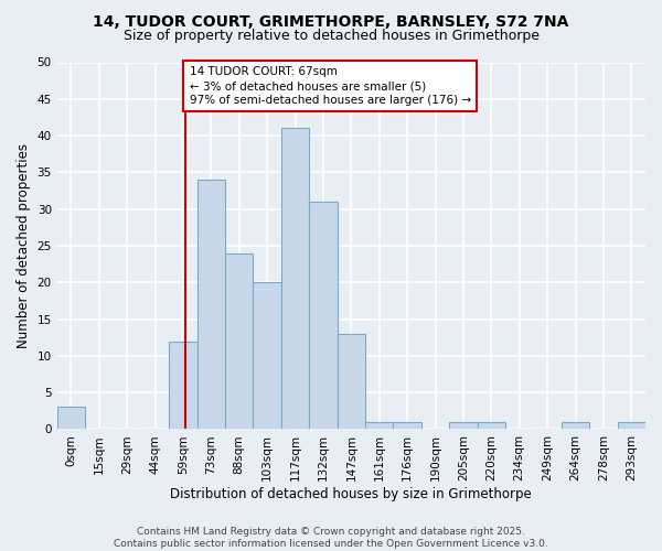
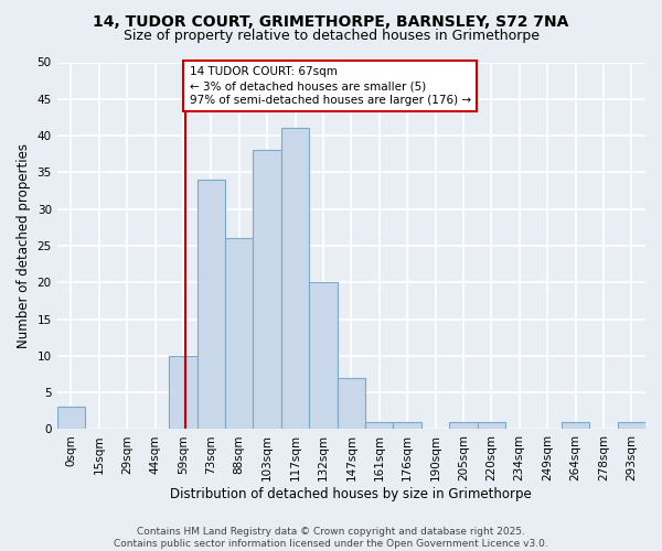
59sqm: 12 -> 10
88sqm: 24 -> 26
103sqm: 20 -> 38
132sqm: 31 -> 20
147sqm: 13 -> 7
